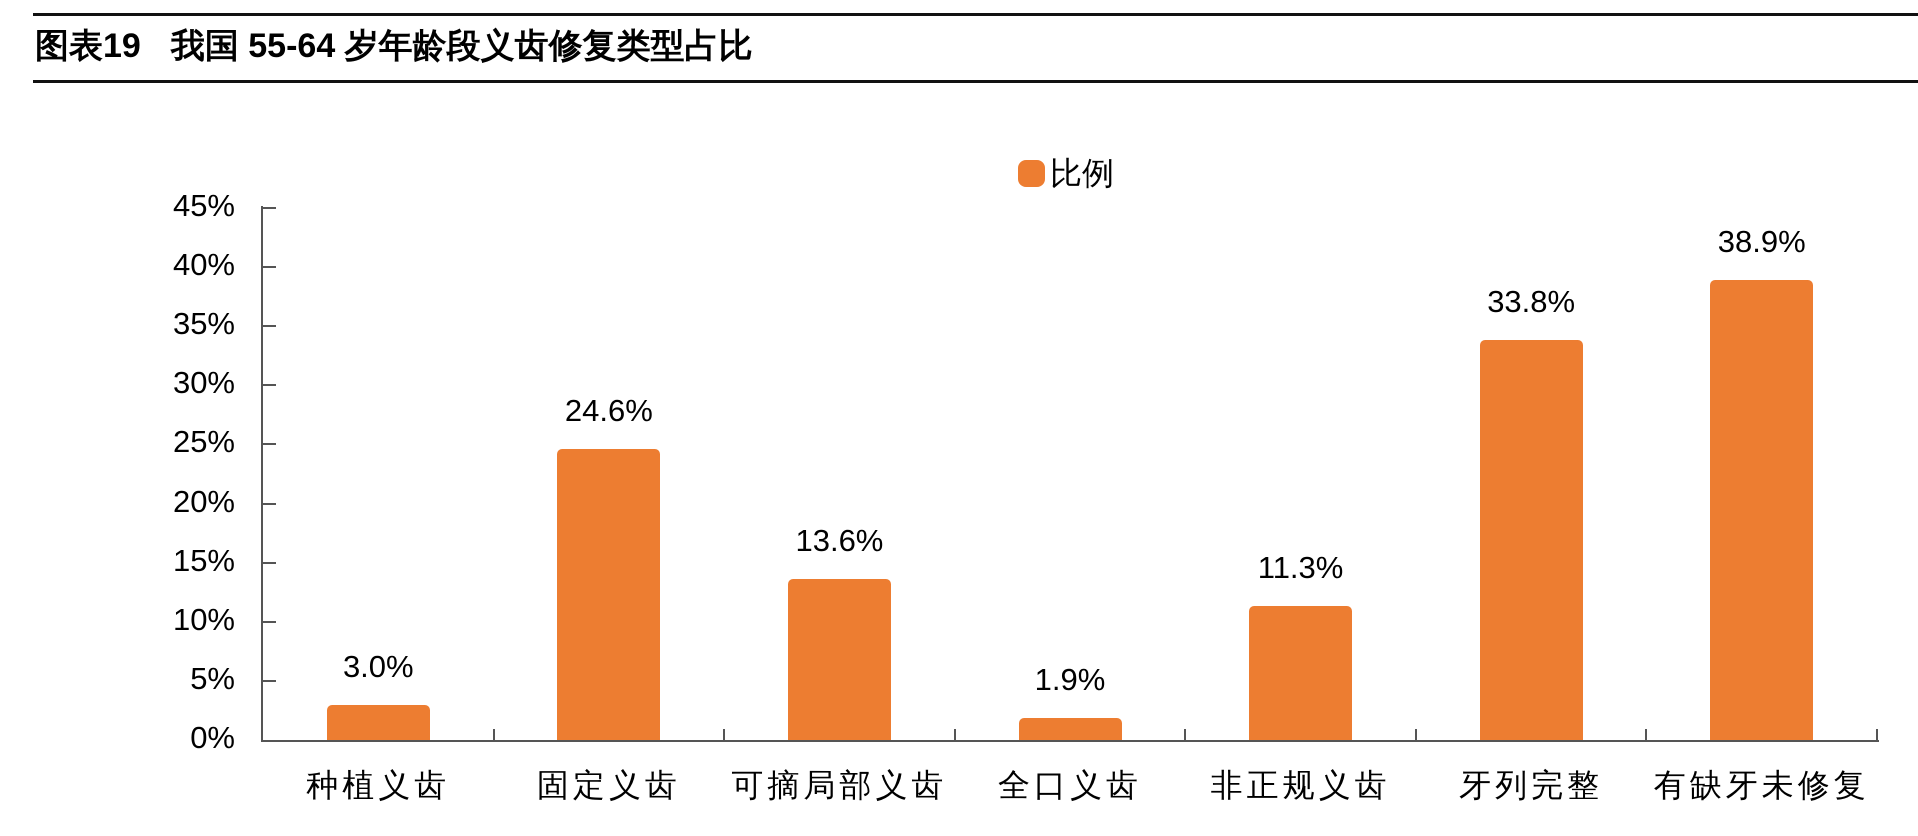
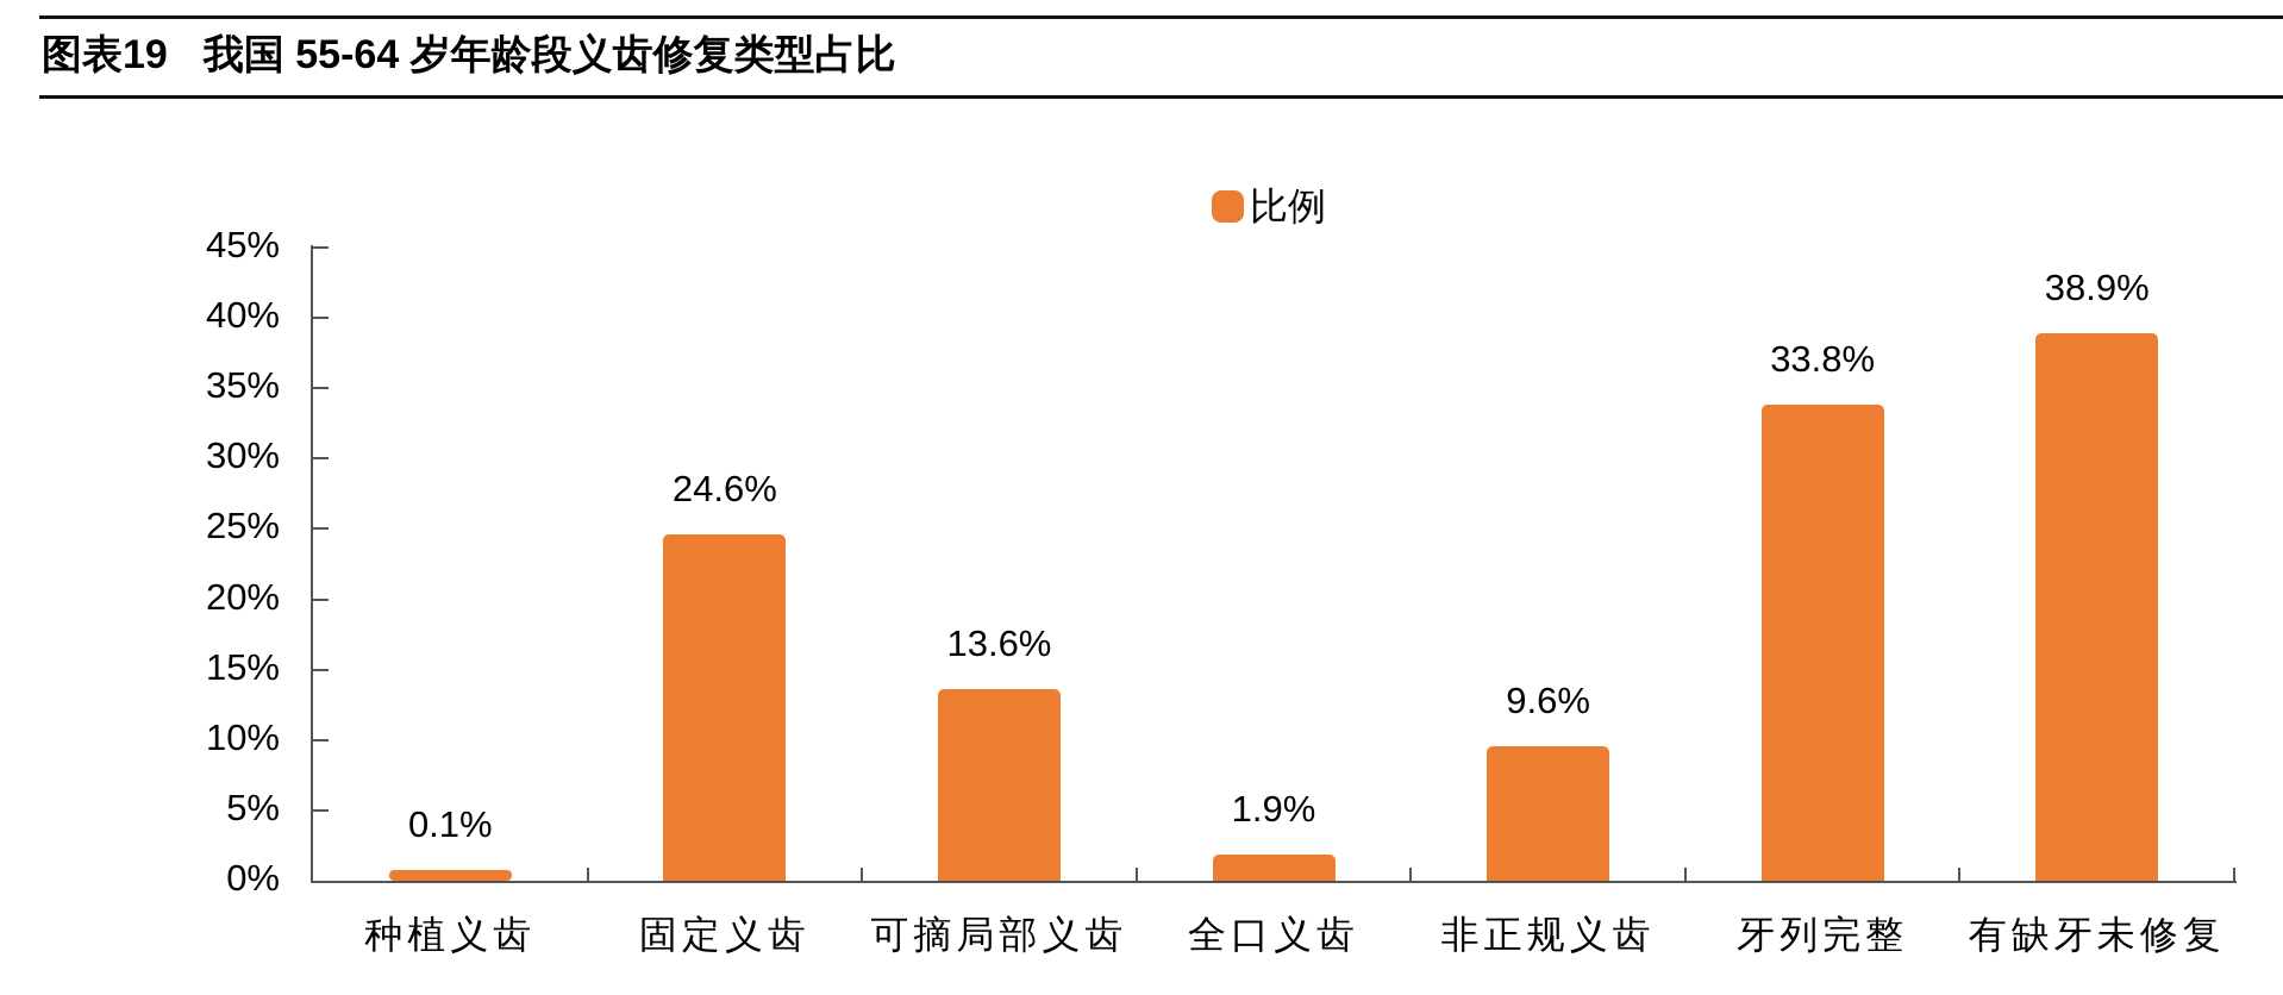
种植义齿: 3.0% -> 0.1%
非正规义齿: 11.3% -> 9.6%
